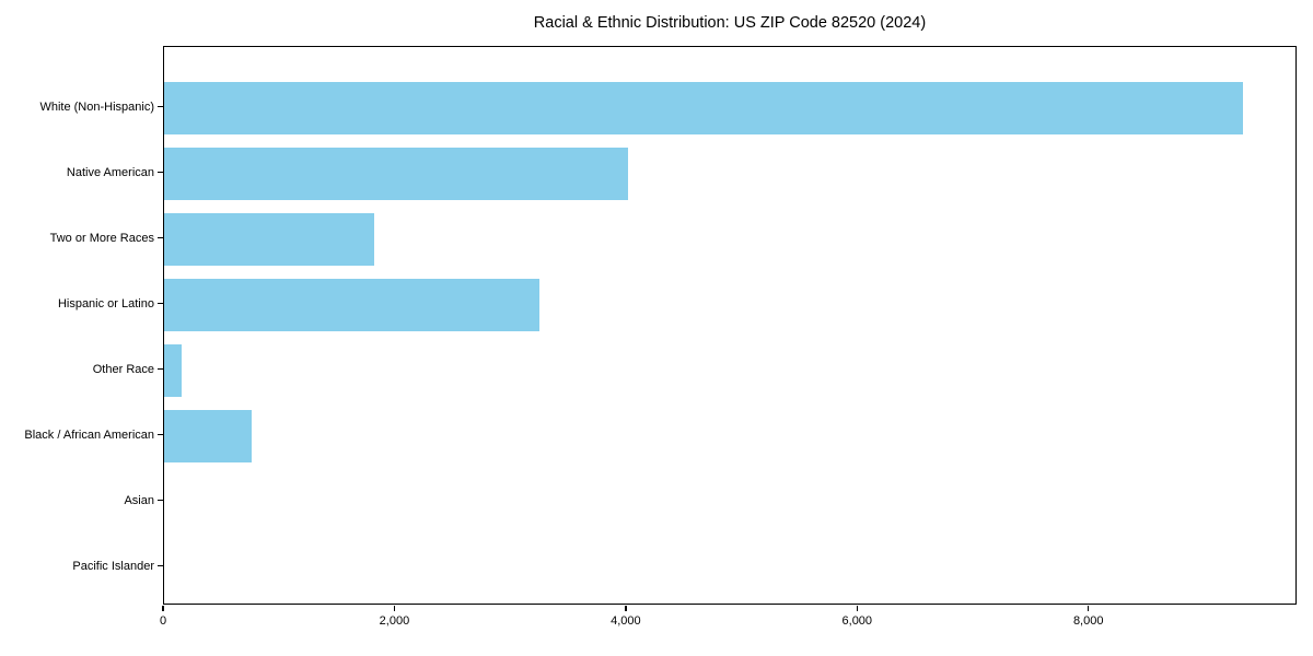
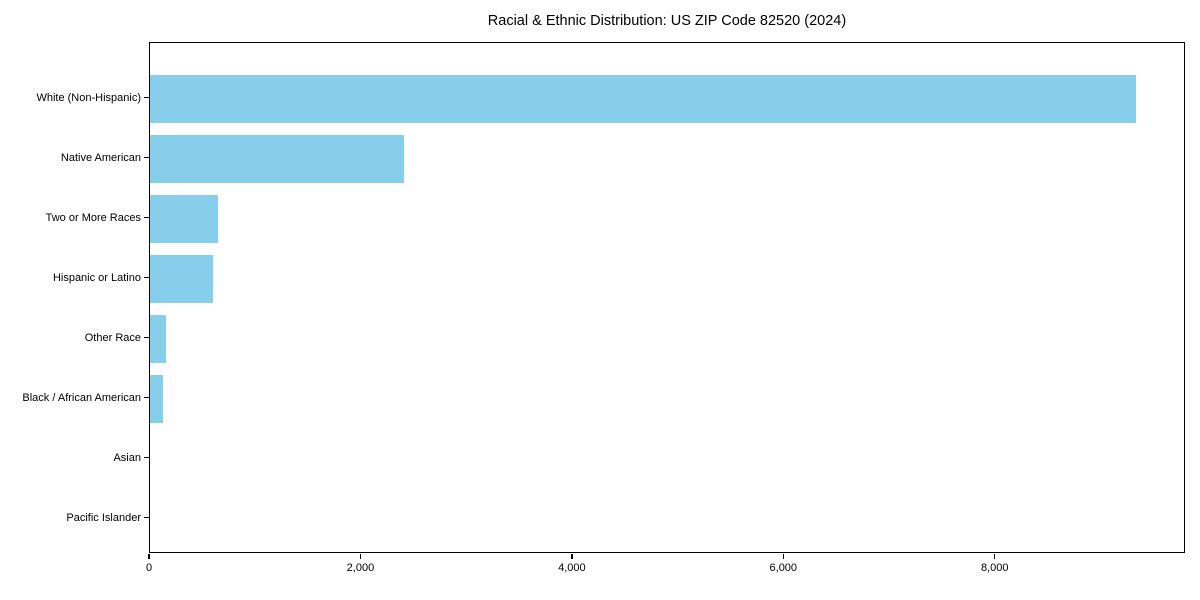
Native American: 4010 -> 2400
Two or More Races: 1820 -> 640
Hispanic or Latino: 3240 -> 600
Black / African American: 760 -> 120
